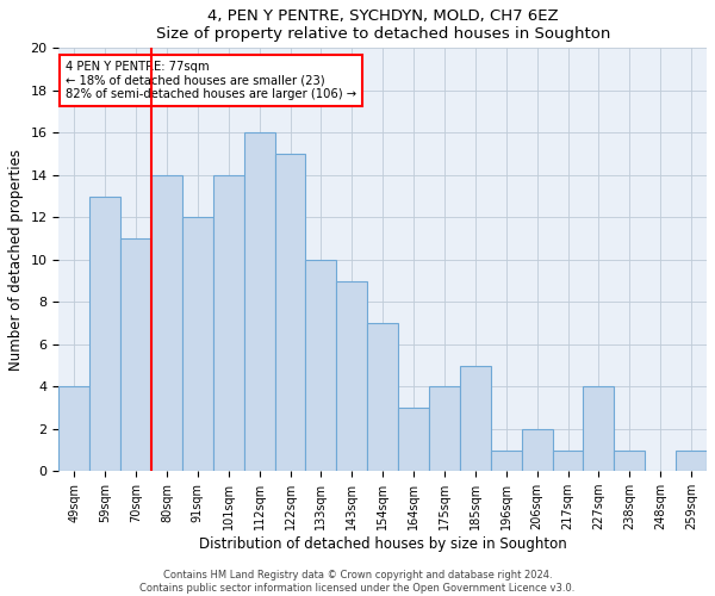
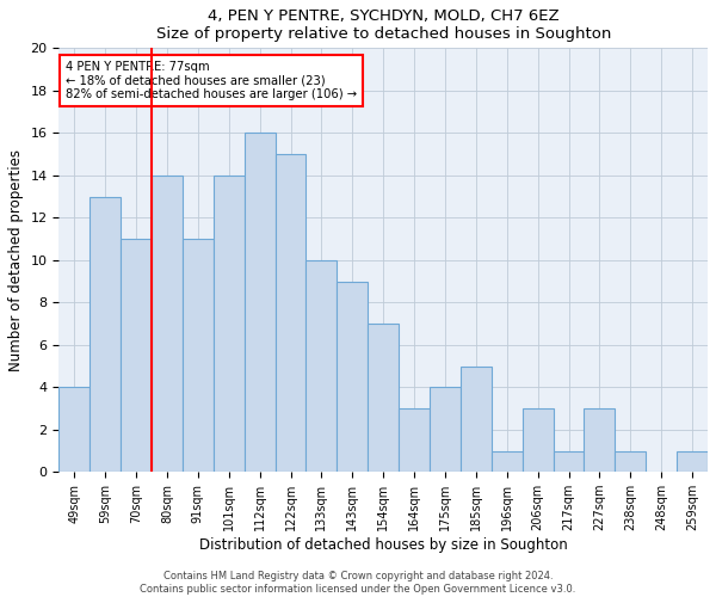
91sqm: 12 -> 11
206sqm: 2 -> 3
227sqm: 4 -> 3
